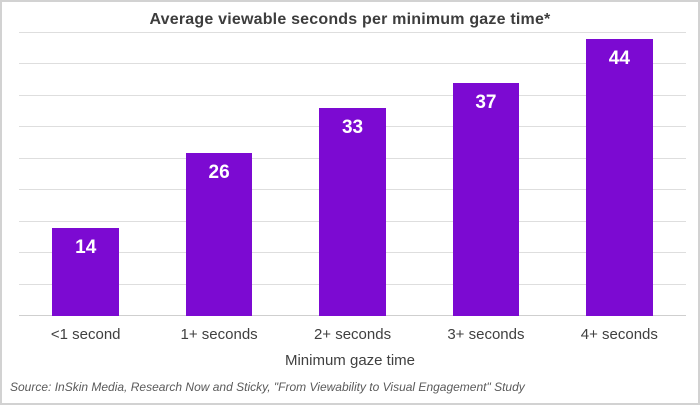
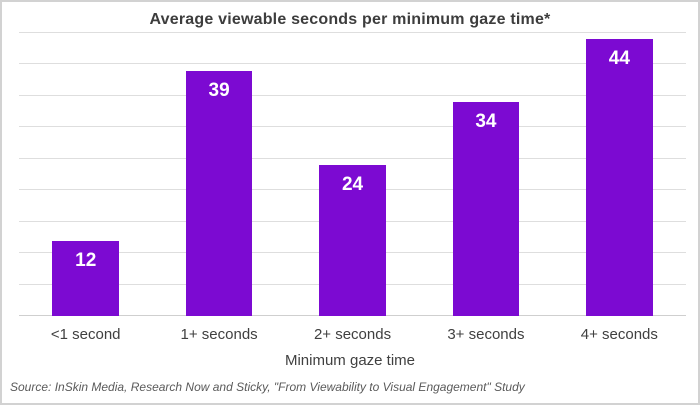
<1 second: 14 -> 12
1+ seconds: 26 -> 39
2+ seconds: 33 -> 24
3+ seconds: 37 -> 34
